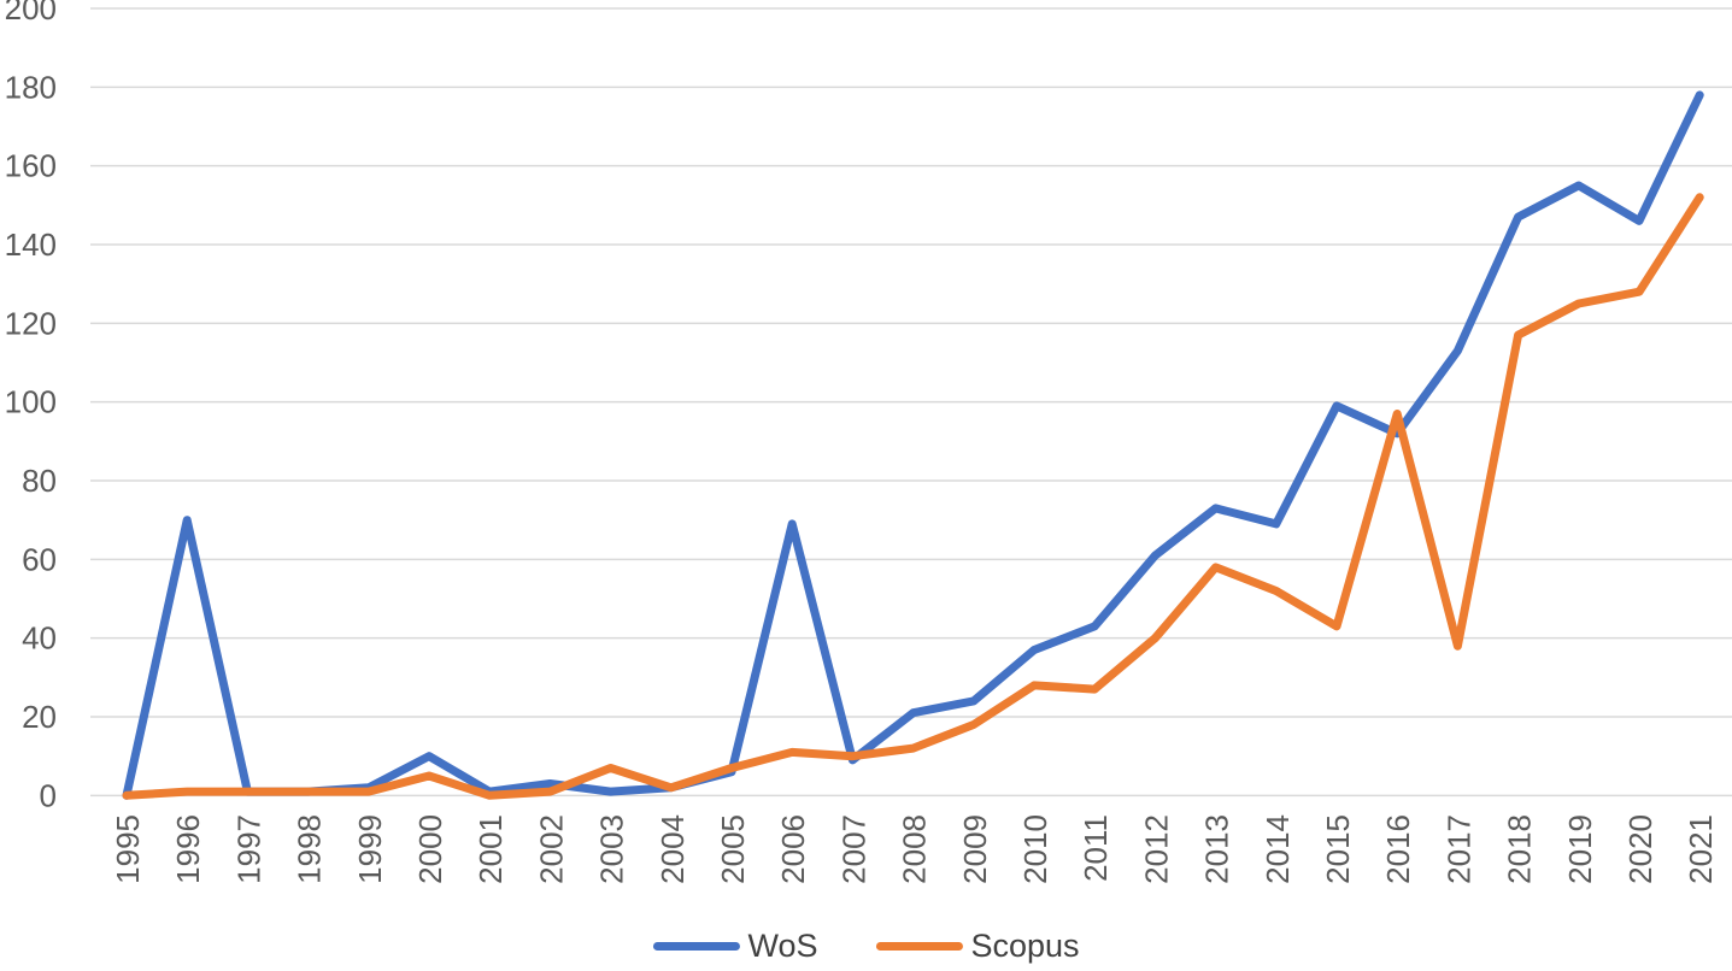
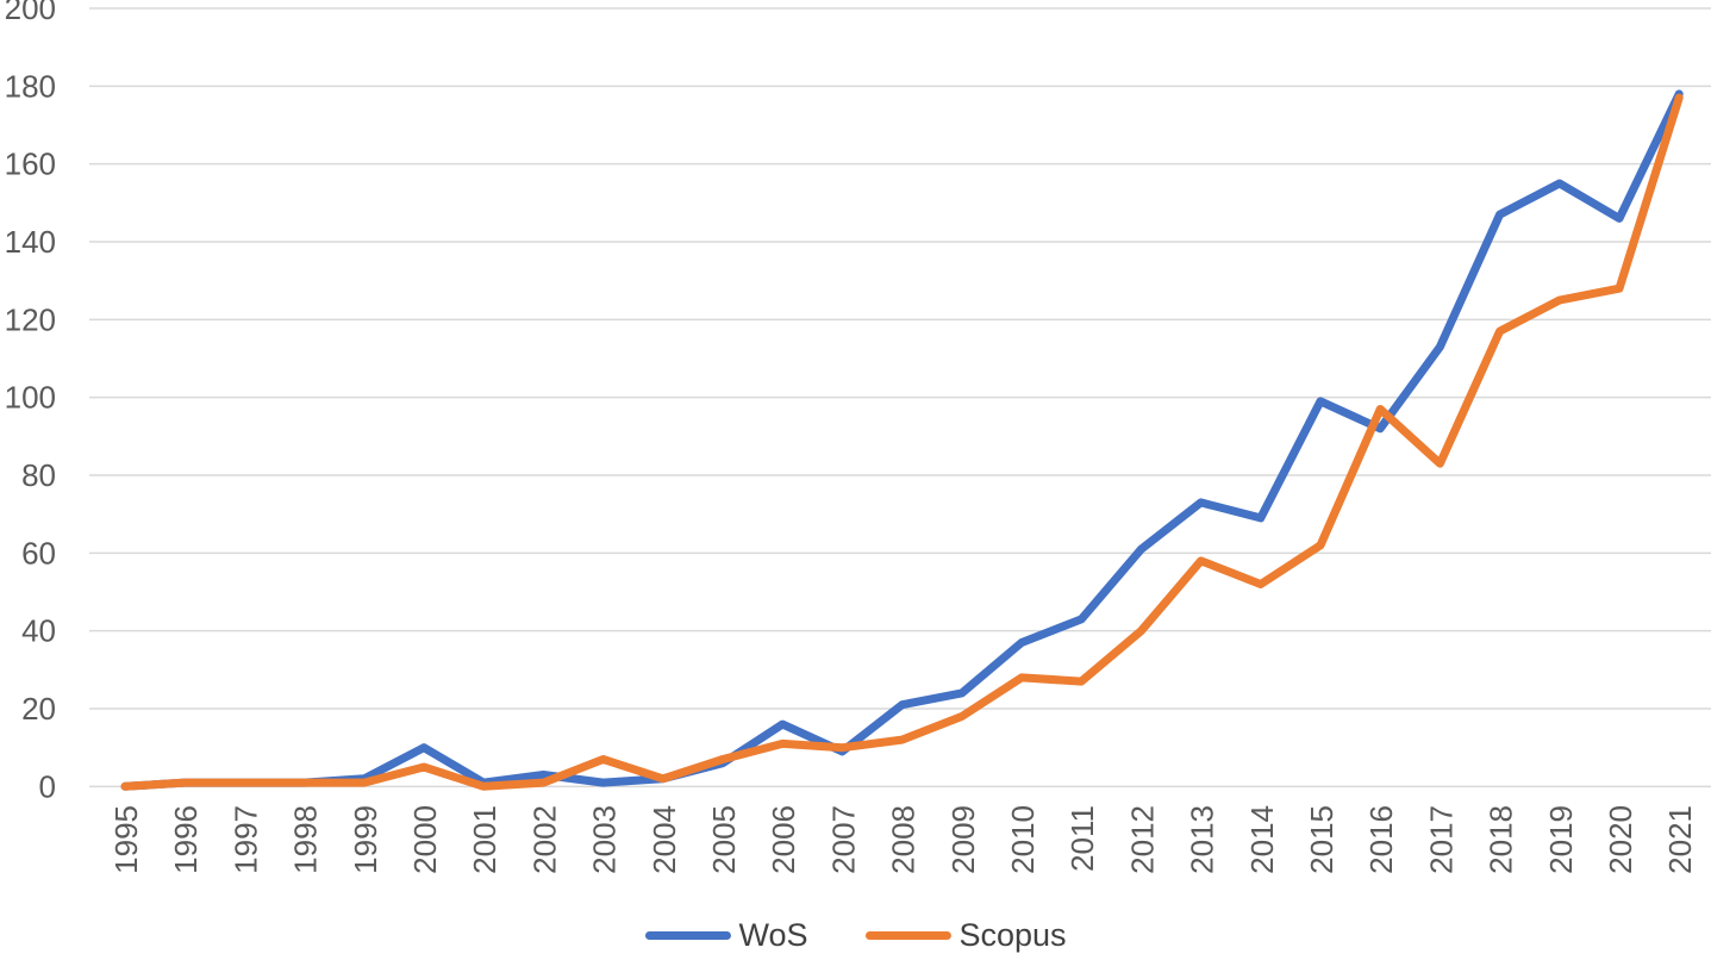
WoS/1996: 70 -> 1
WoS/2006: 69 -> 16
Scopus/2015: 43 -> 62
Scopus/2017: 38 -> 83
Scopus/2021: 152 -> 177
